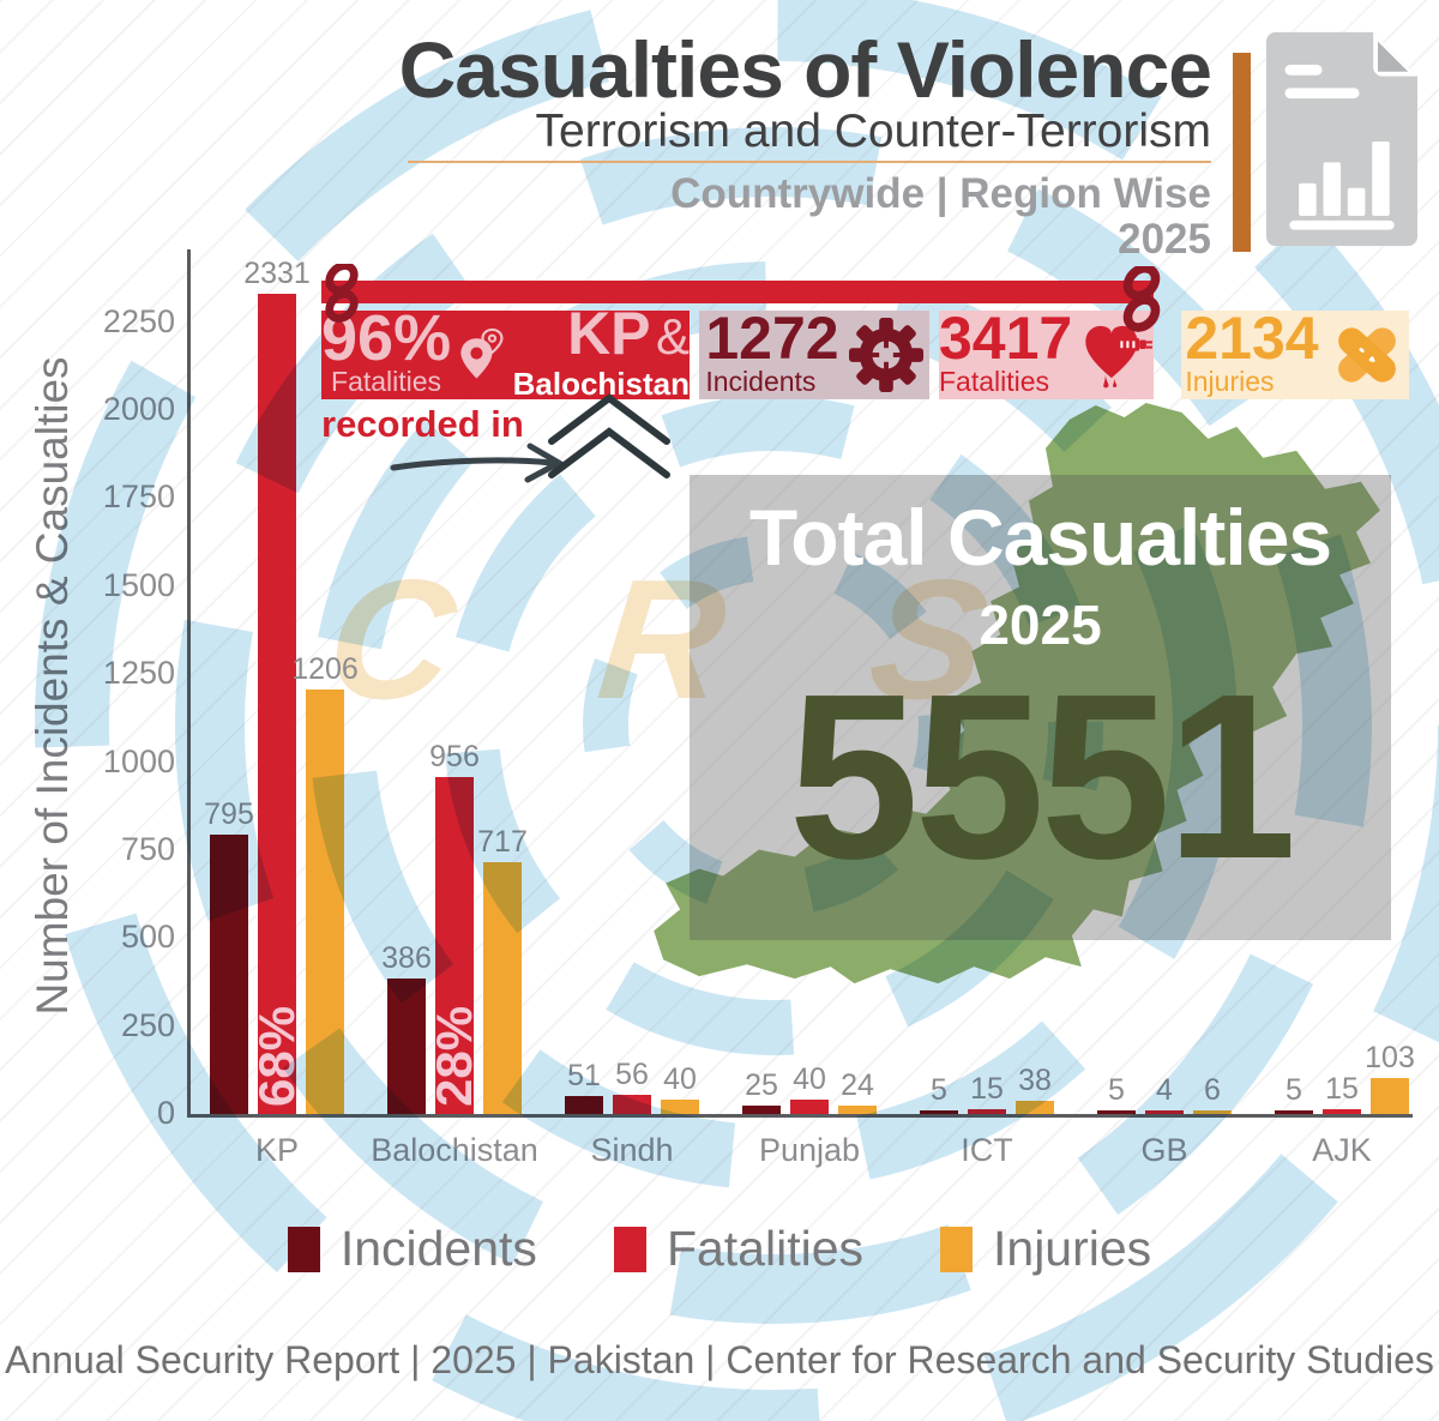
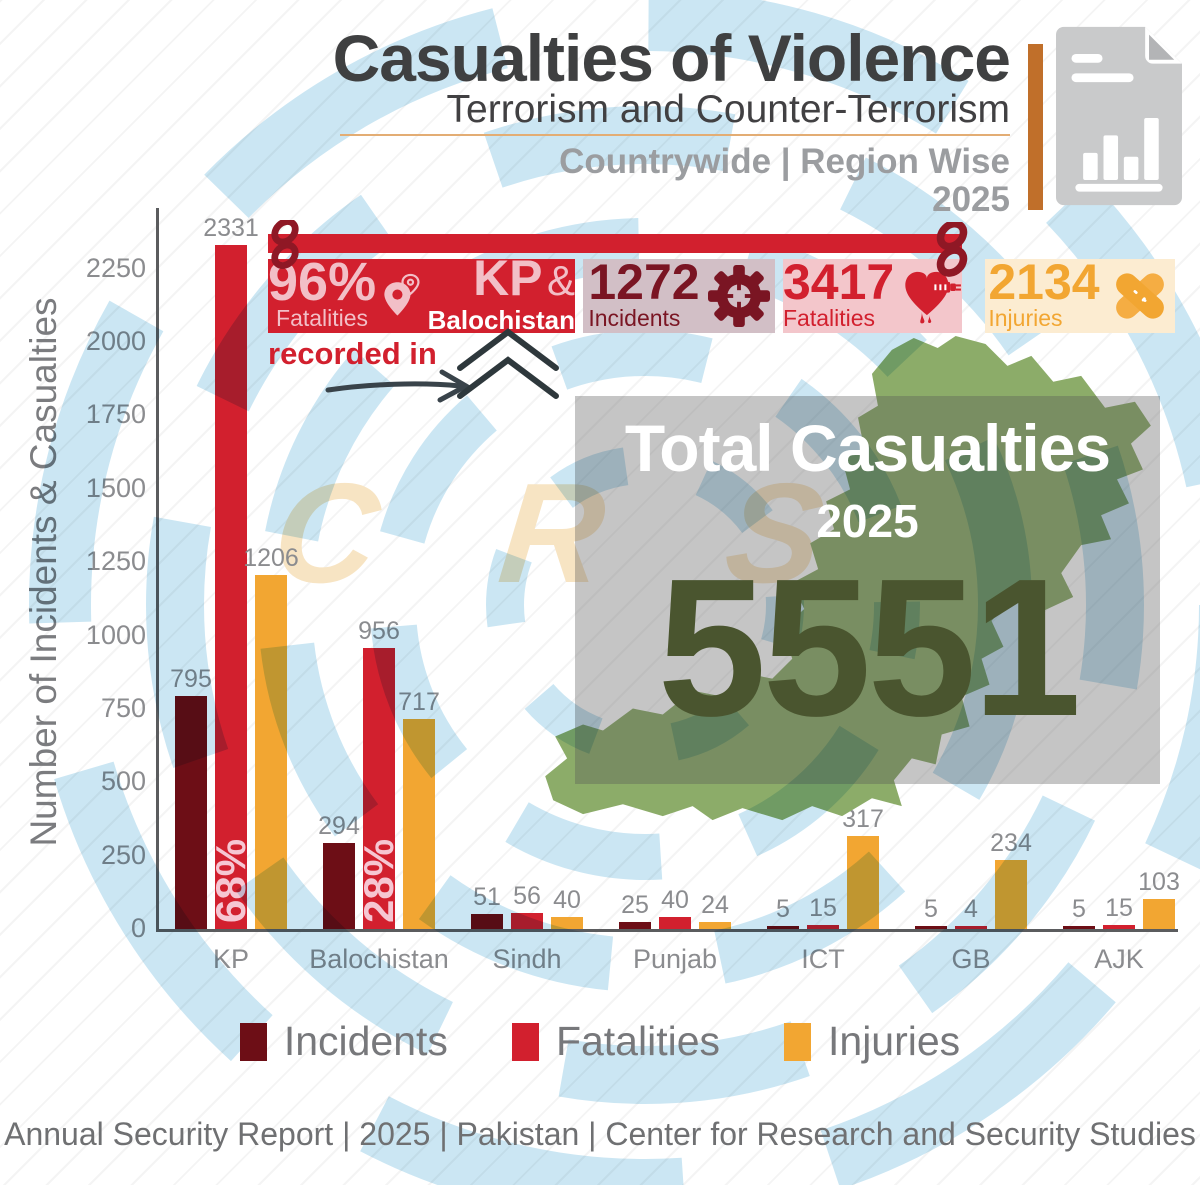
Incidents/Balochistan: 386 -> 294
Injuries/ICT: 38 -> 317
Injuries/GB: 6 -> 234
